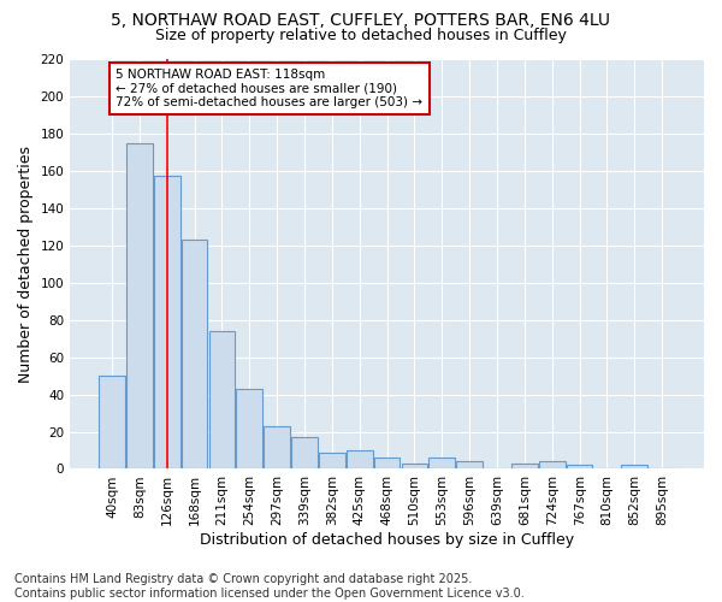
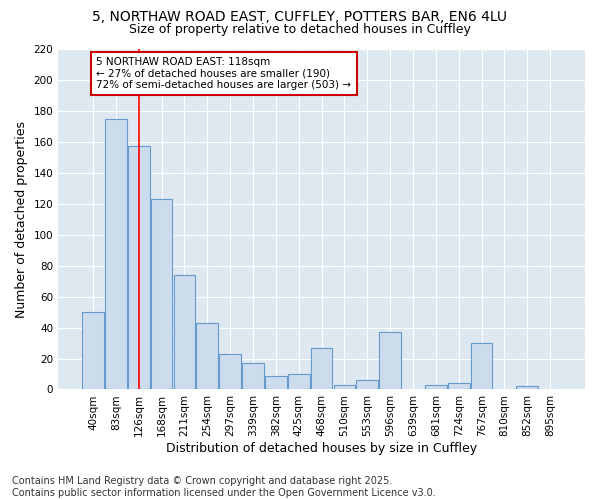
468sqm: 6 -> 27
596sqm: 4 -> 37
767sqm: 2 -> 30
